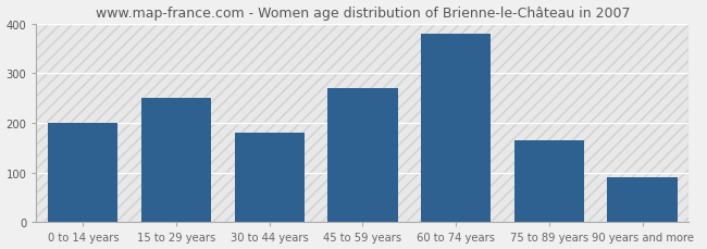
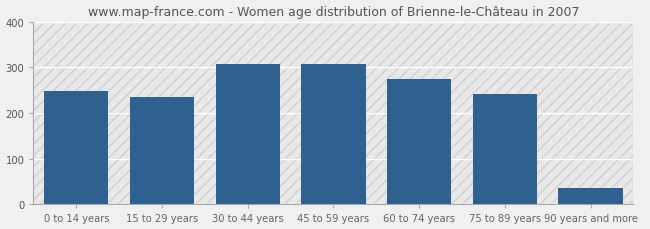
0 to 14 years: 200 -> 247
15 to 29 years: 250 -> 235
30 to 44 years: 180 -> 308
45 to 59 years: 270 -> 308
60 to 74 years: 380 -> 275
75 to 89 years: 165 -> 242
90 years and more: 90 -> 35
